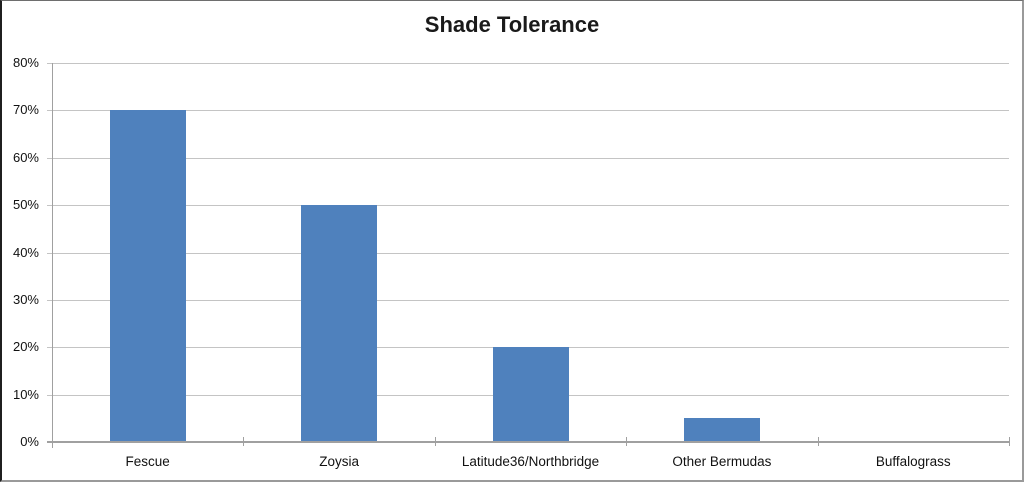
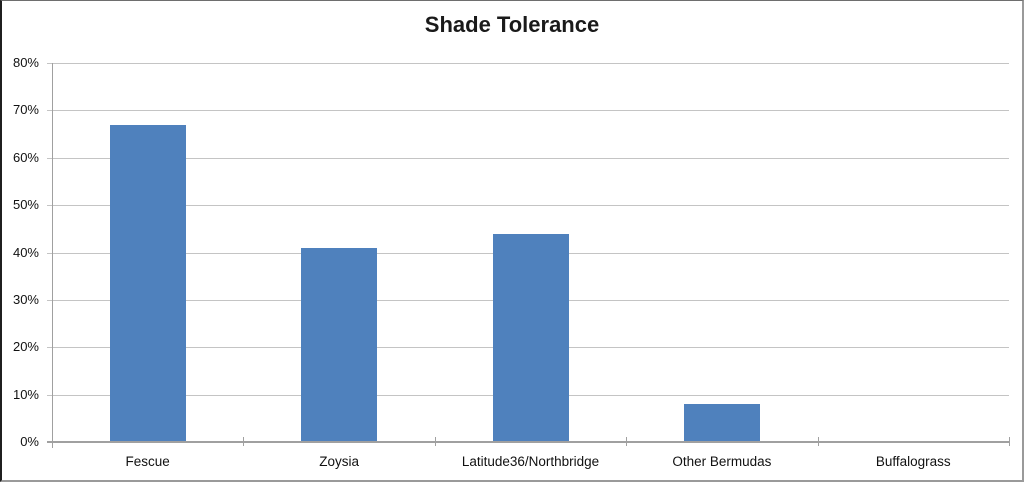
Fescue: 70% -> 67%
Zoysia: 50% -> 41%
Latitude36/Northbridge: 20% -> 44%
Other Bermudas: 5% -> 8%
